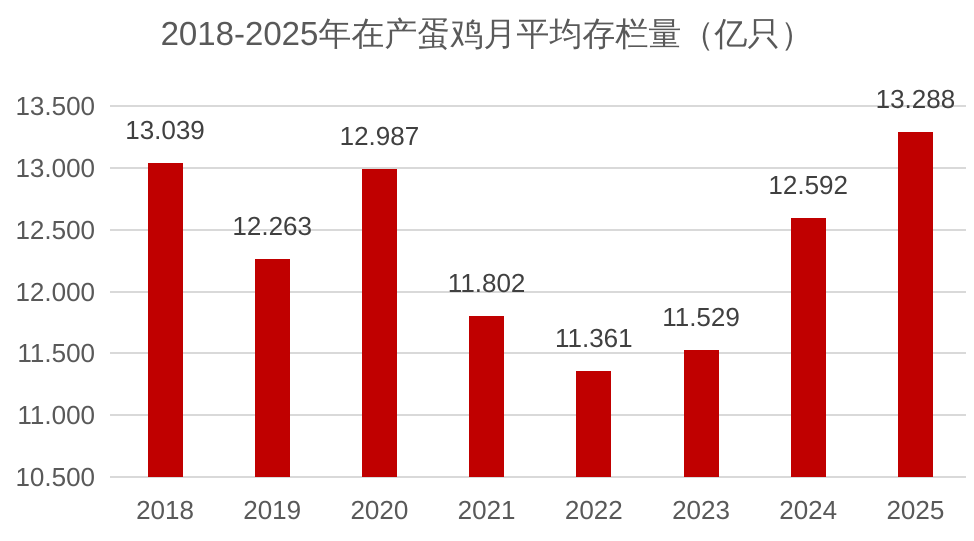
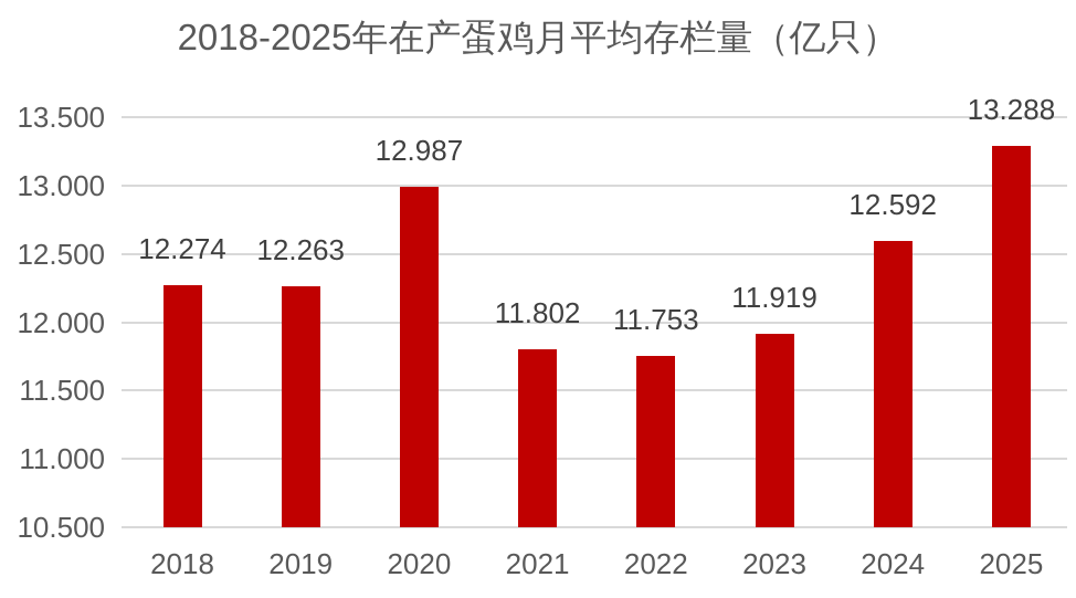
2018: 13.039 -> 12.274
2022: 11.361 -> 11.753
2023: 11.529 -> 11.919
